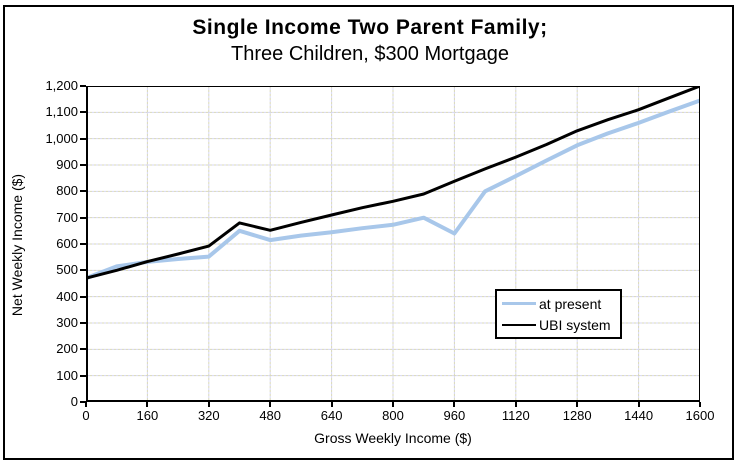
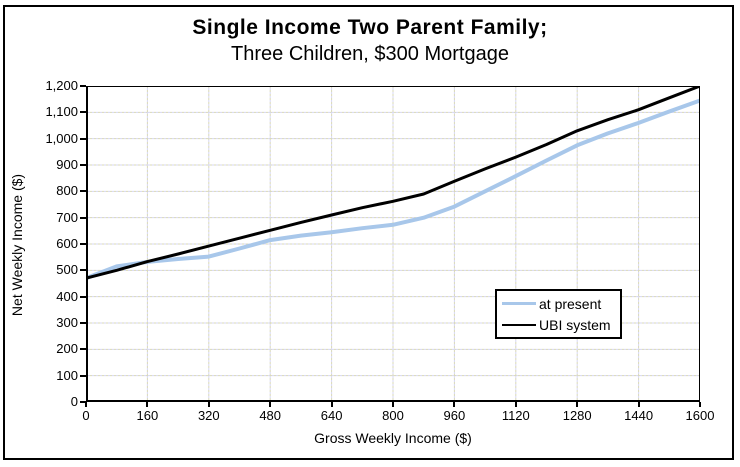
at present/400: 650 -> 580
UBI system/400: 680 -> 620
at present/960: 640 -> 740
